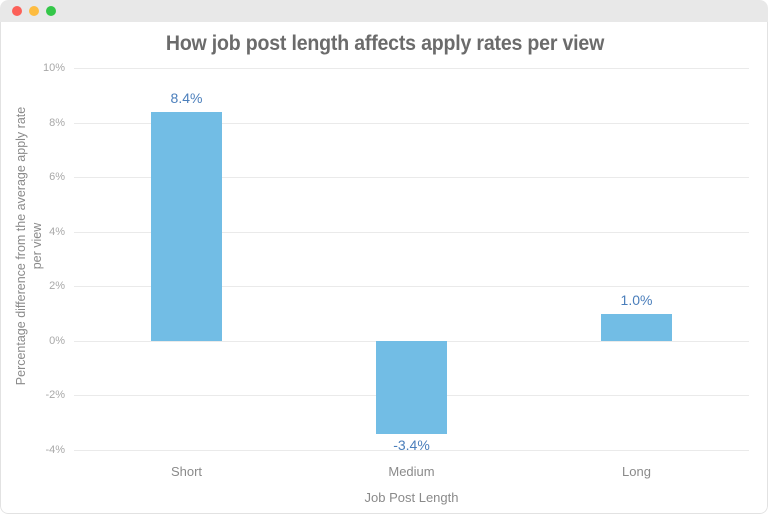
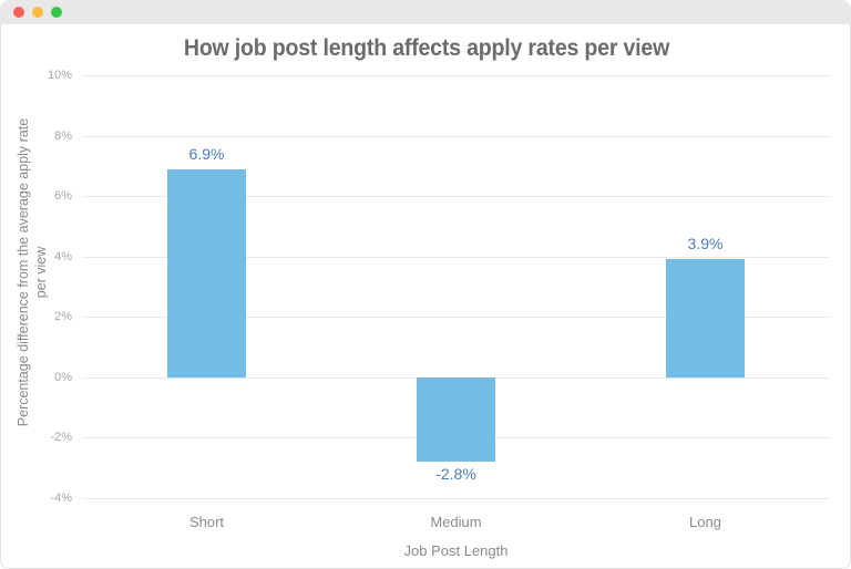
Short: 8.4% -> 6.9%
Medium: -3.4% -> -2.8%
Long: 1.0% -> 3.9%
